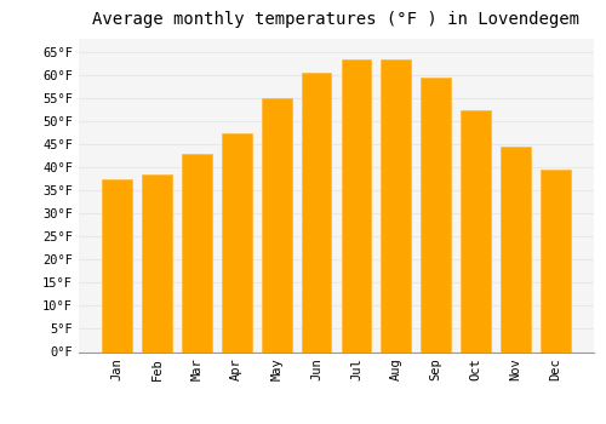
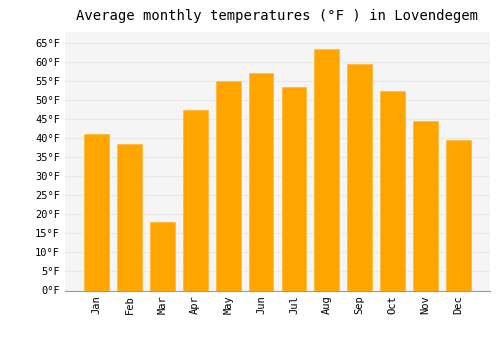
Jan: 37.5°F -> 41.0°F
Mar: 43.0°F -> 18.0°F
Jun: 60.5°F -> 57.0°F
Jul: 63.5°F -> 53.5°F
